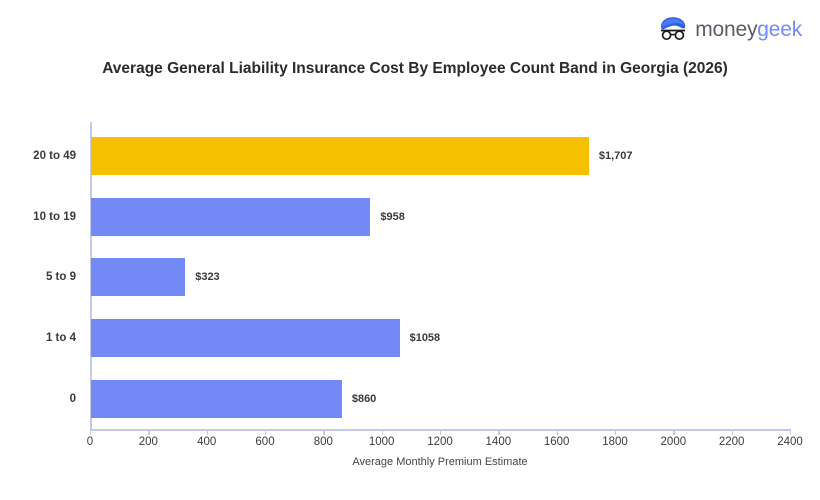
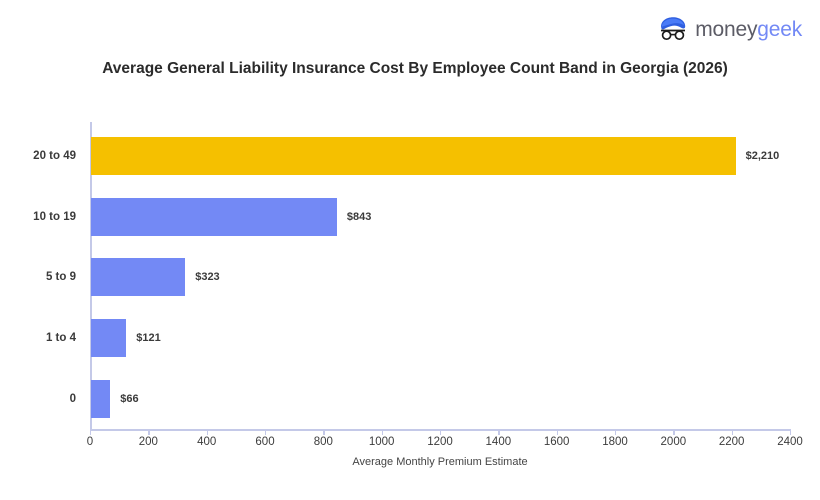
0: $860 -> $66
1 to 4: $1058 -> $121
10 to 19: $958 -> $843
20 to 49: $1,707 -> $2,210
